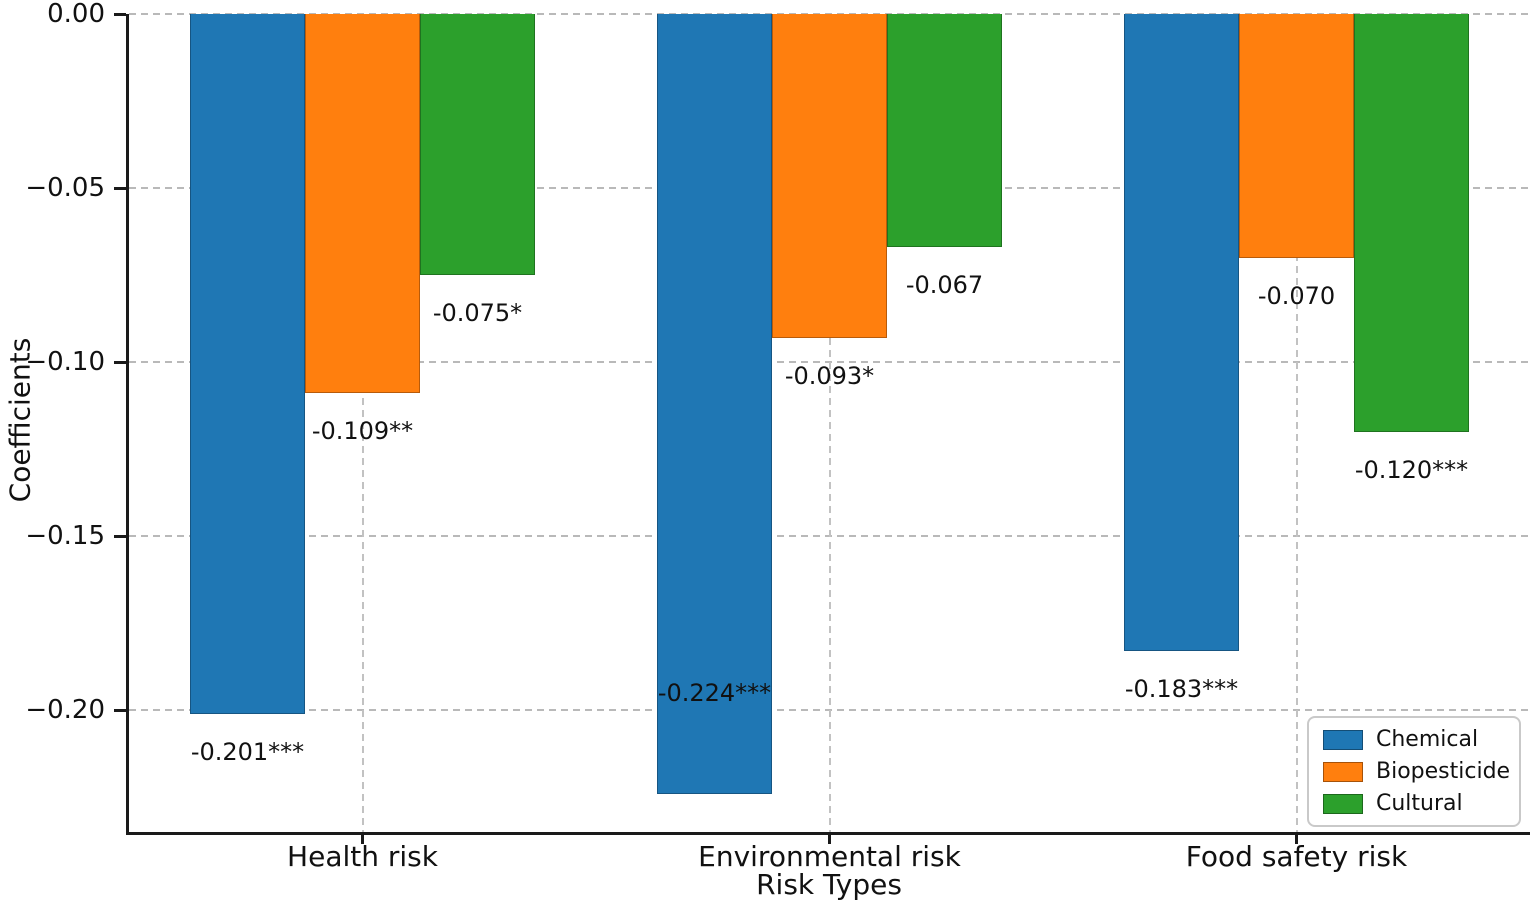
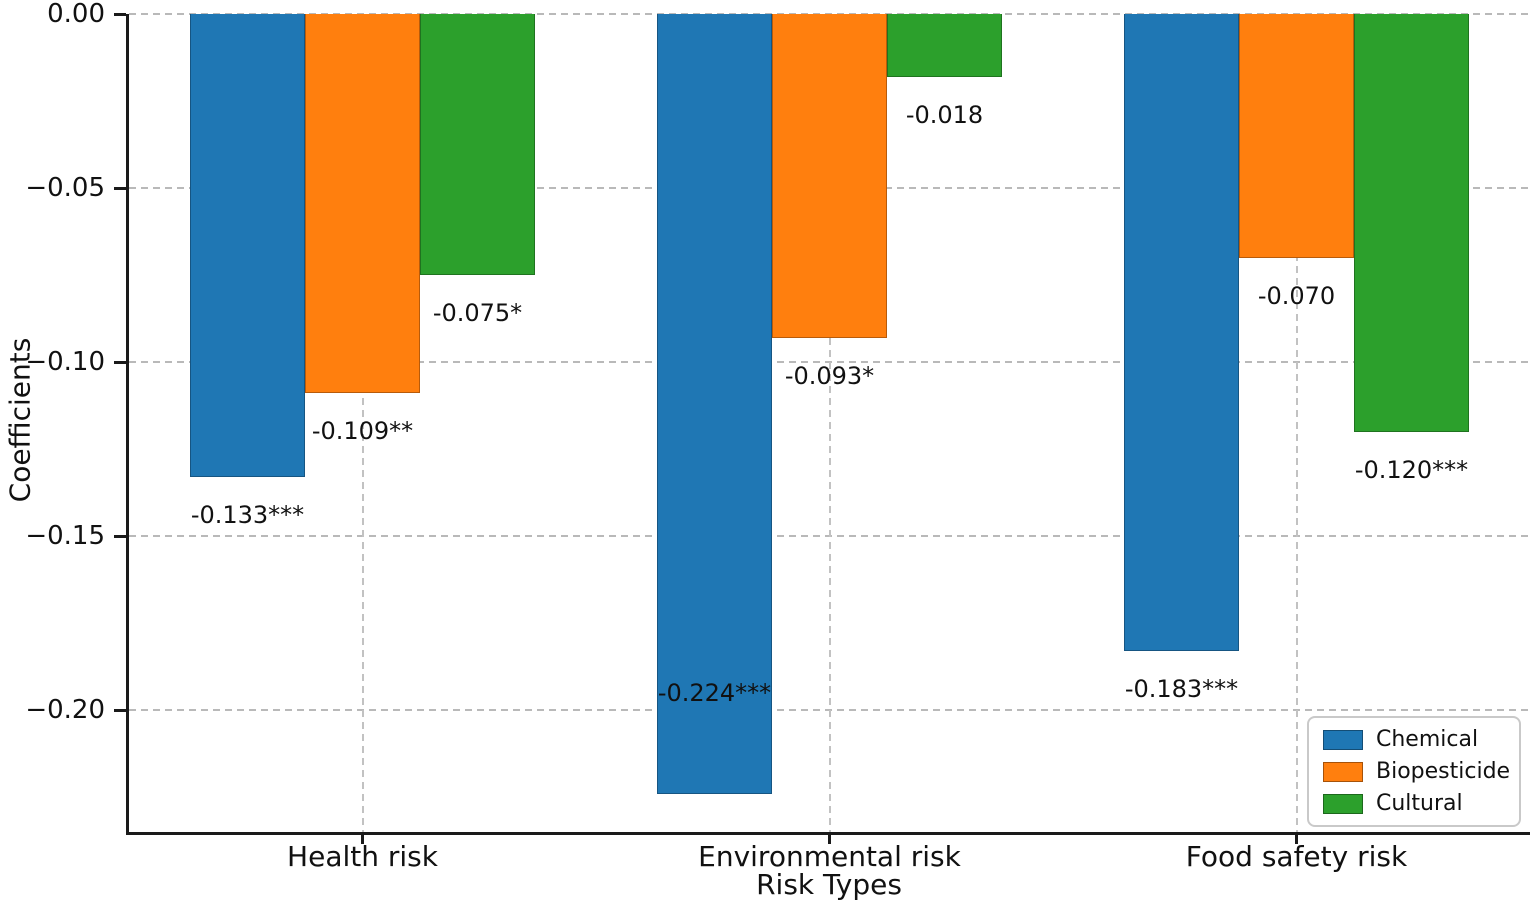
Chemical/Health risk: -0.201 -> -0.133
Cultural/Environmental risk: -0.067 -> -0.018
